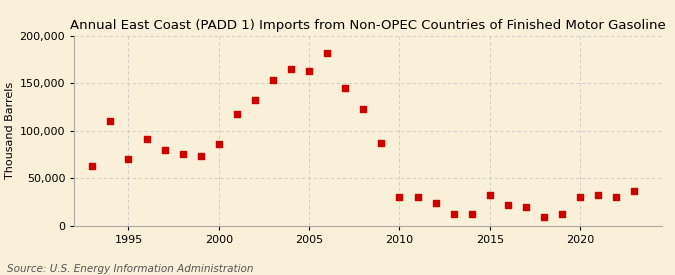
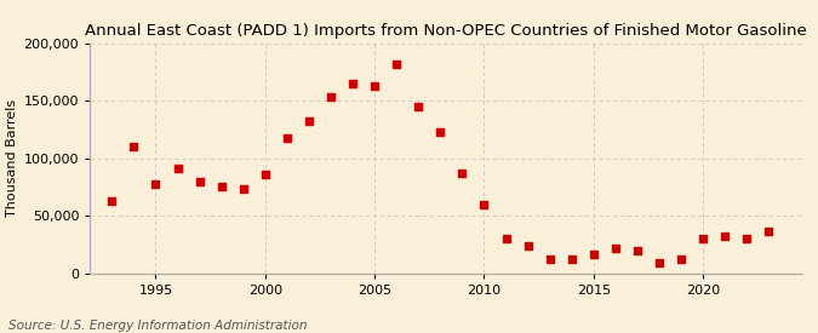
1995: 70,000 -> 77,000
2010: 30,000 -> 60,000
2015: 32,000 -> 16,000
